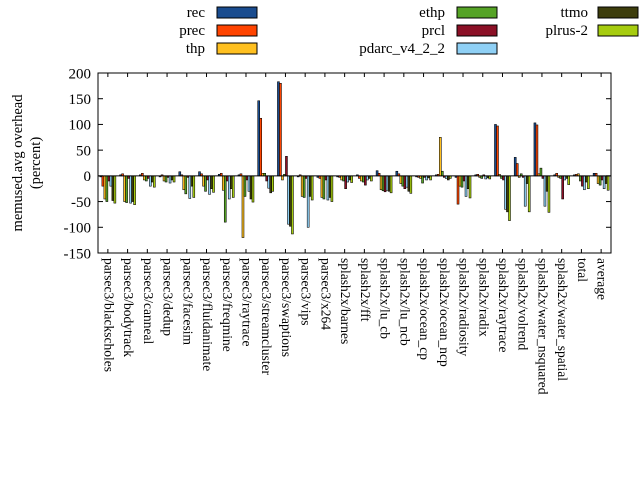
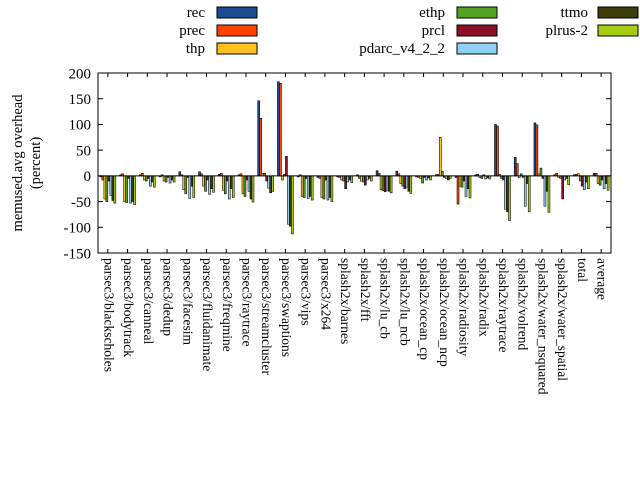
prec/parsec3/blackscholes: -20 -> -10
pdarc_v4_2_2/parsec3/blackscholes: -20 -> -40
ethp/parsec3/freqmine: -90 -> -40
thp/parsec3/raytrace: -120 -> -40
pdarc_v4_2_2/parsec3/vips: -100 -> -40
